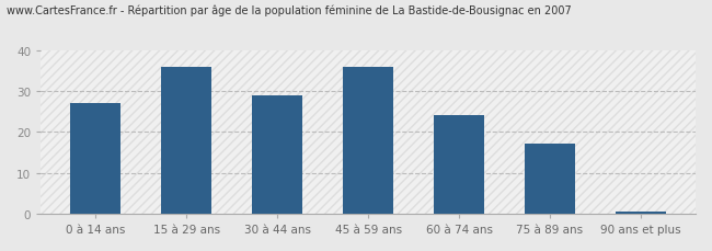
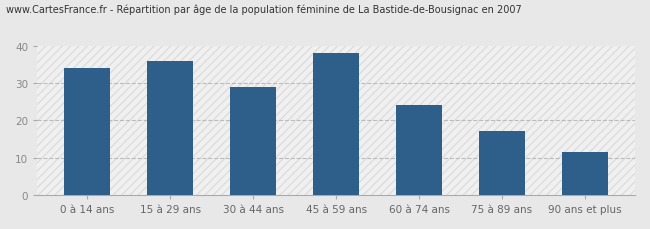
0 à 14 ans: 27.0 -> 34.0
45 à 59 ans: 36.0 -> 38.0
90 ans et plus: 0.5 -> 11.5
